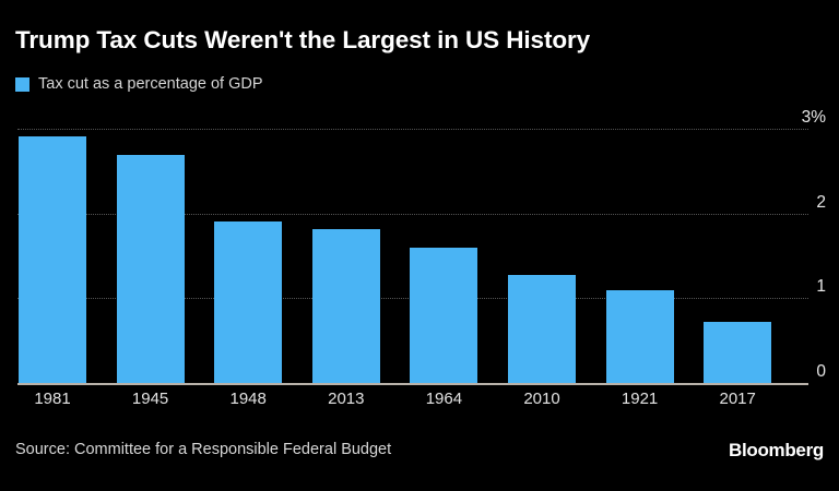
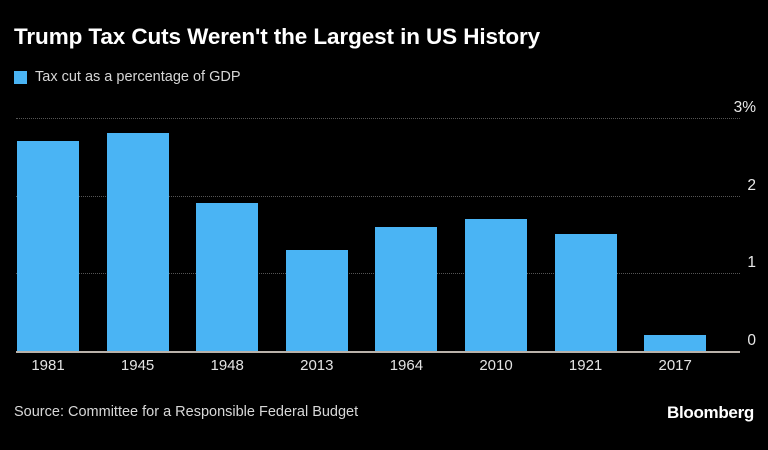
1981: 2.9% -> 2.7%
1945: 2.7% -> 2.8%
2013: 1.8% -> 1.3%
2010: 1.3% -> 1.7%
1921: 1.1% -> 1.5%
2017: 0.7% -> 0.2%
